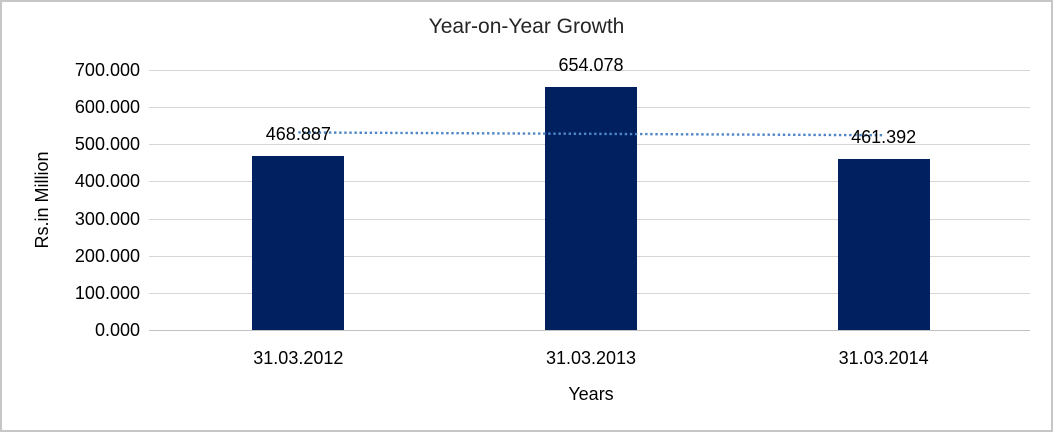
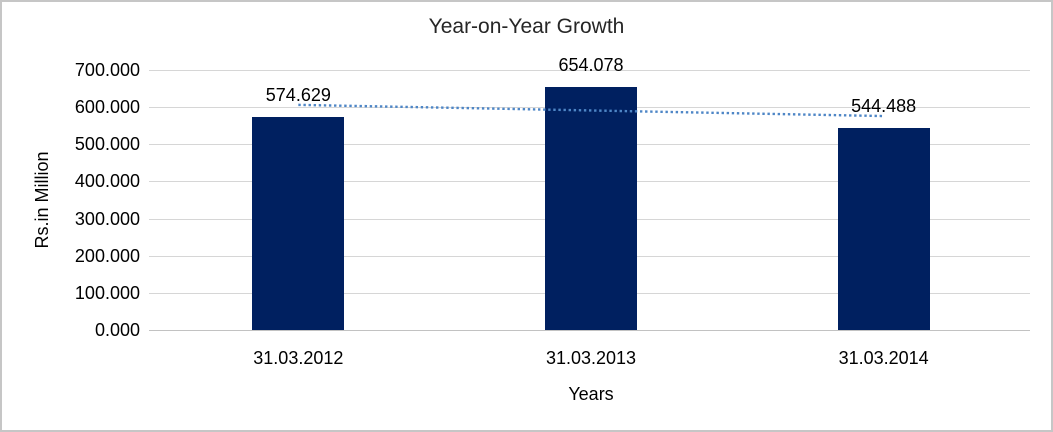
31.03.2012: 468.887 -> 574.629
31.03.2014: 461.392 -> 544.488
